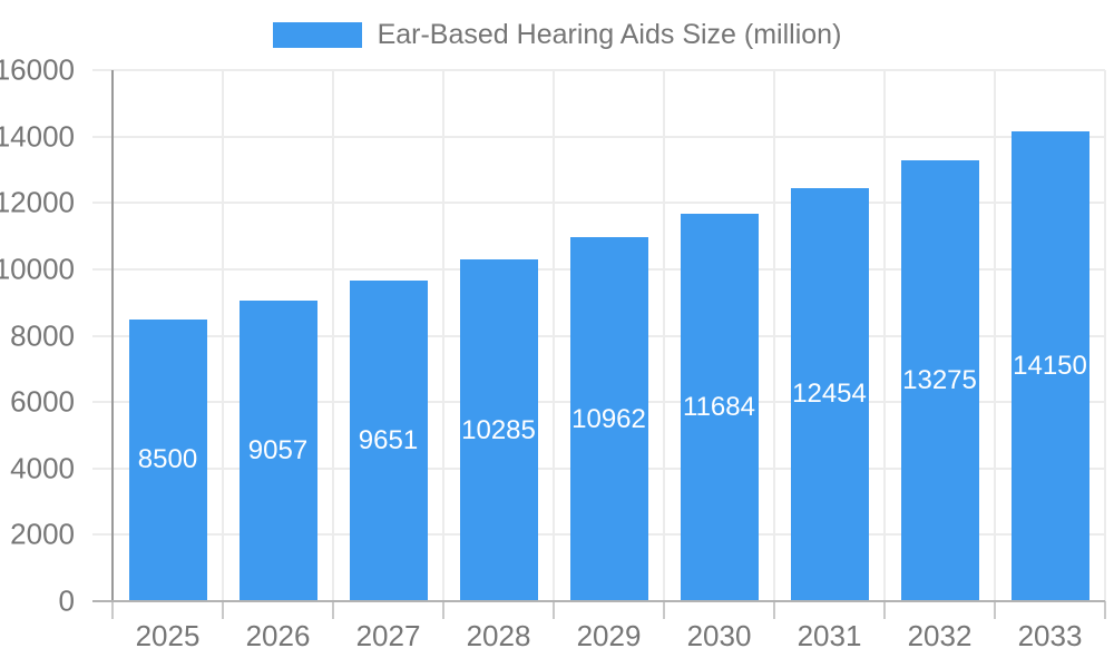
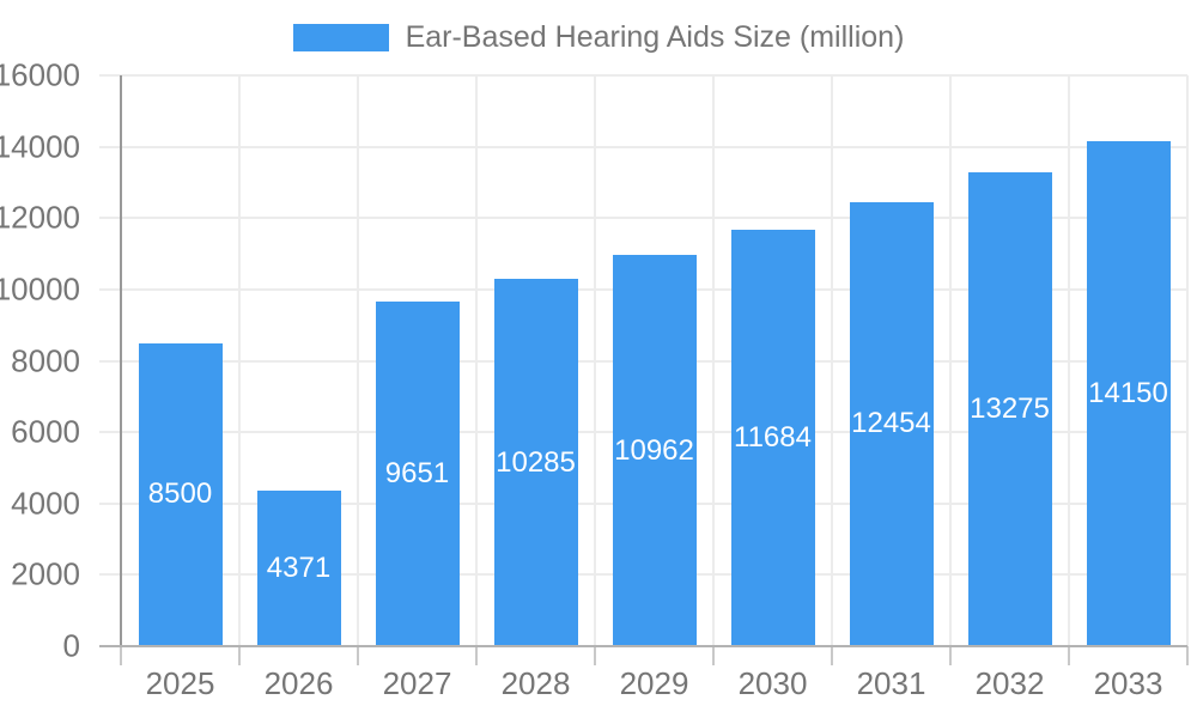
2026: 9057 -> 4371
